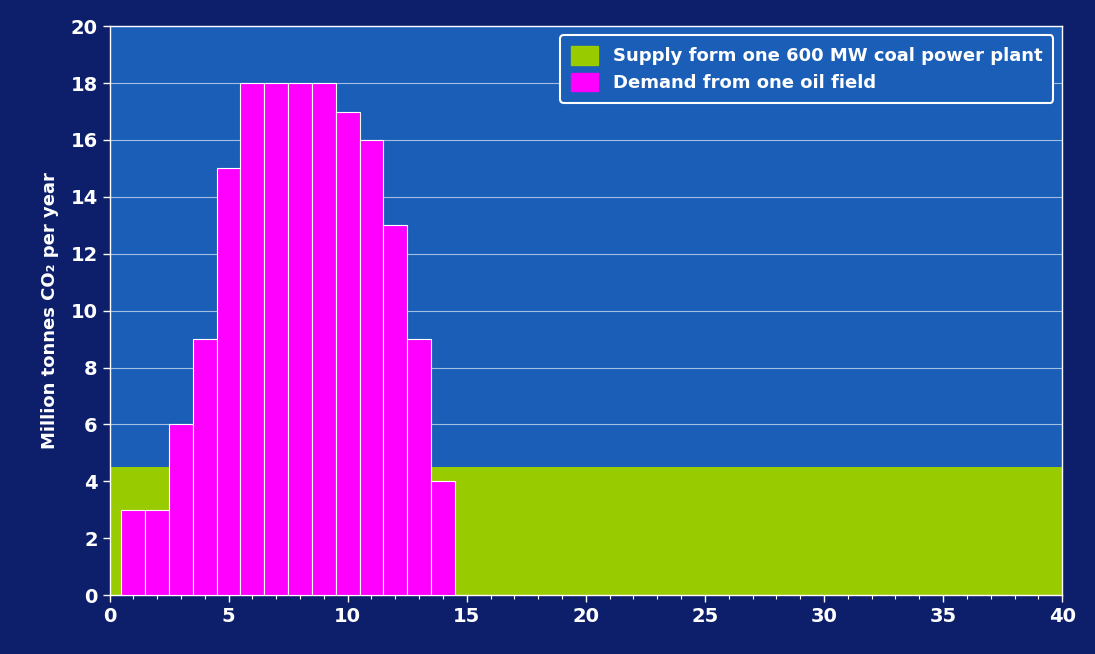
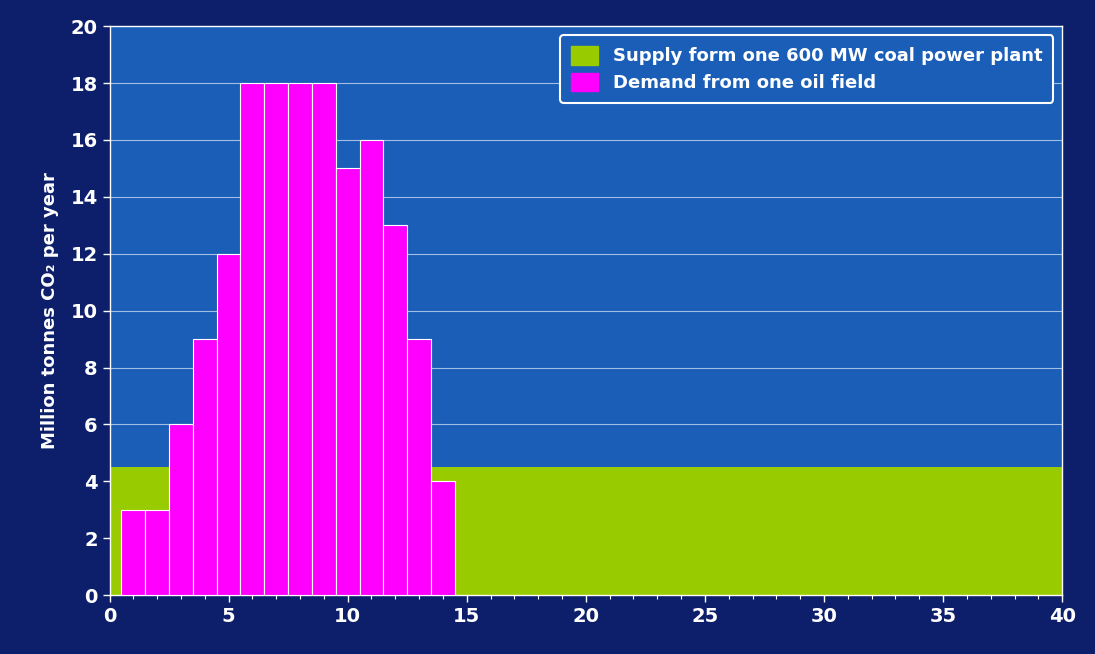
Demand from one oil field/5: 15 -> 12
Demand from one oil field/10: 17 -> 15
